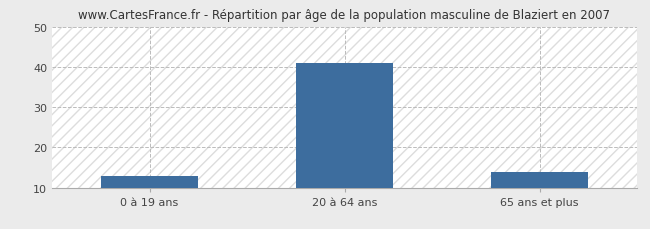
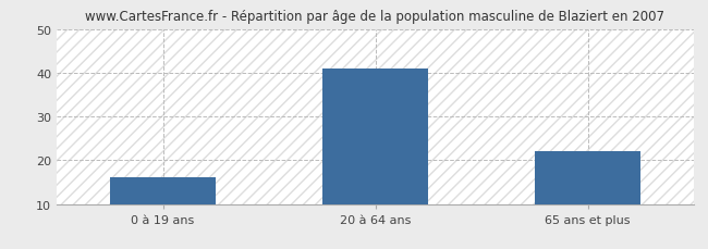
0 à 19 ans: 13 -> 16
65 ans et plus: 14 -> 22
